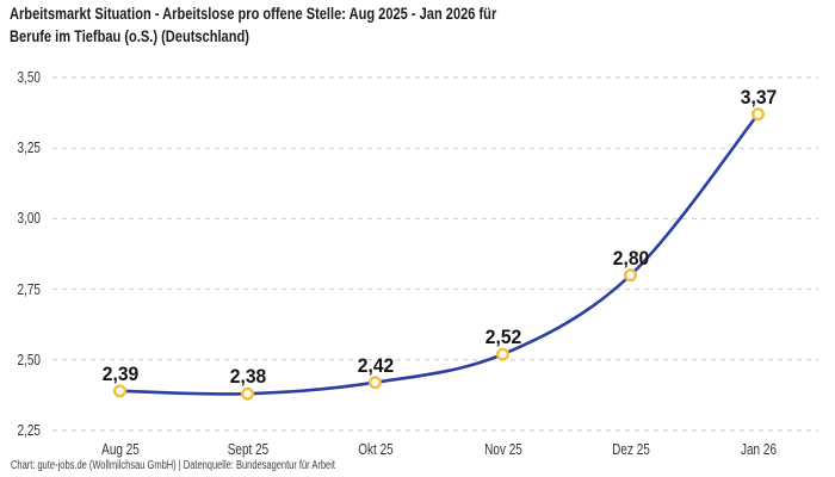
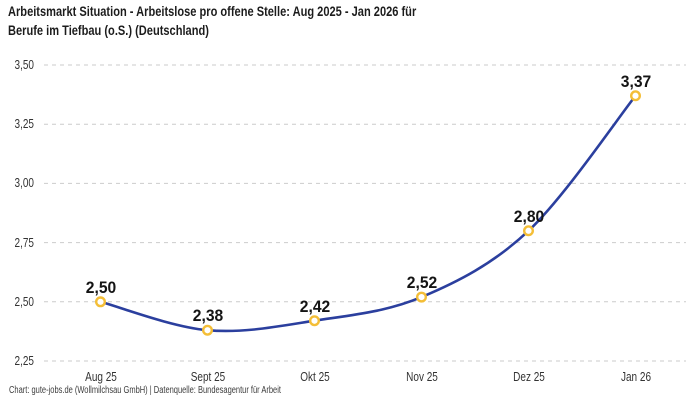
Aug 25: 2,39 -> 2,50
